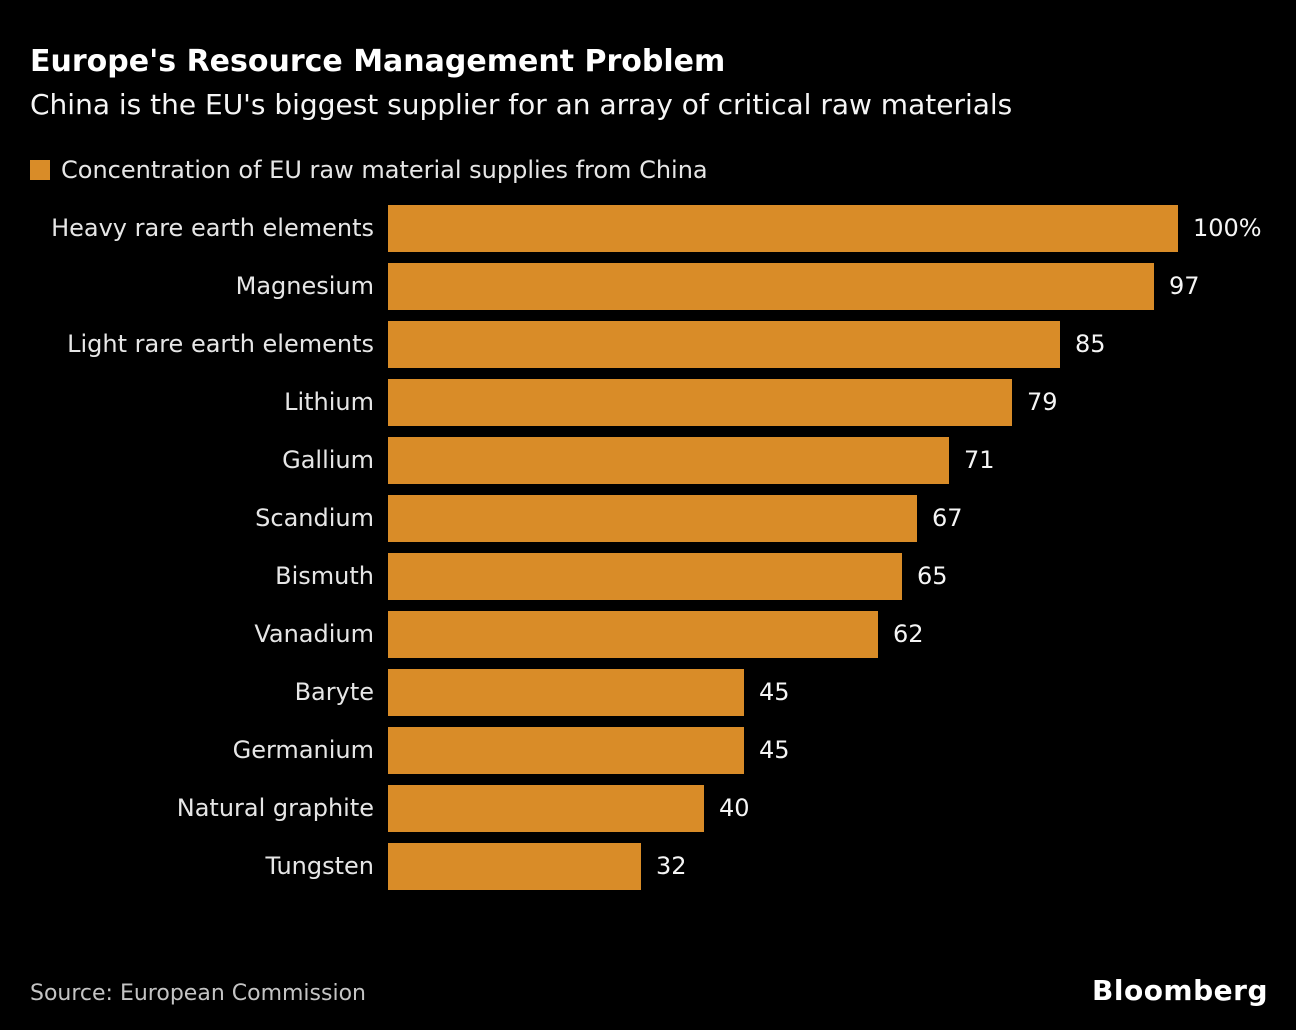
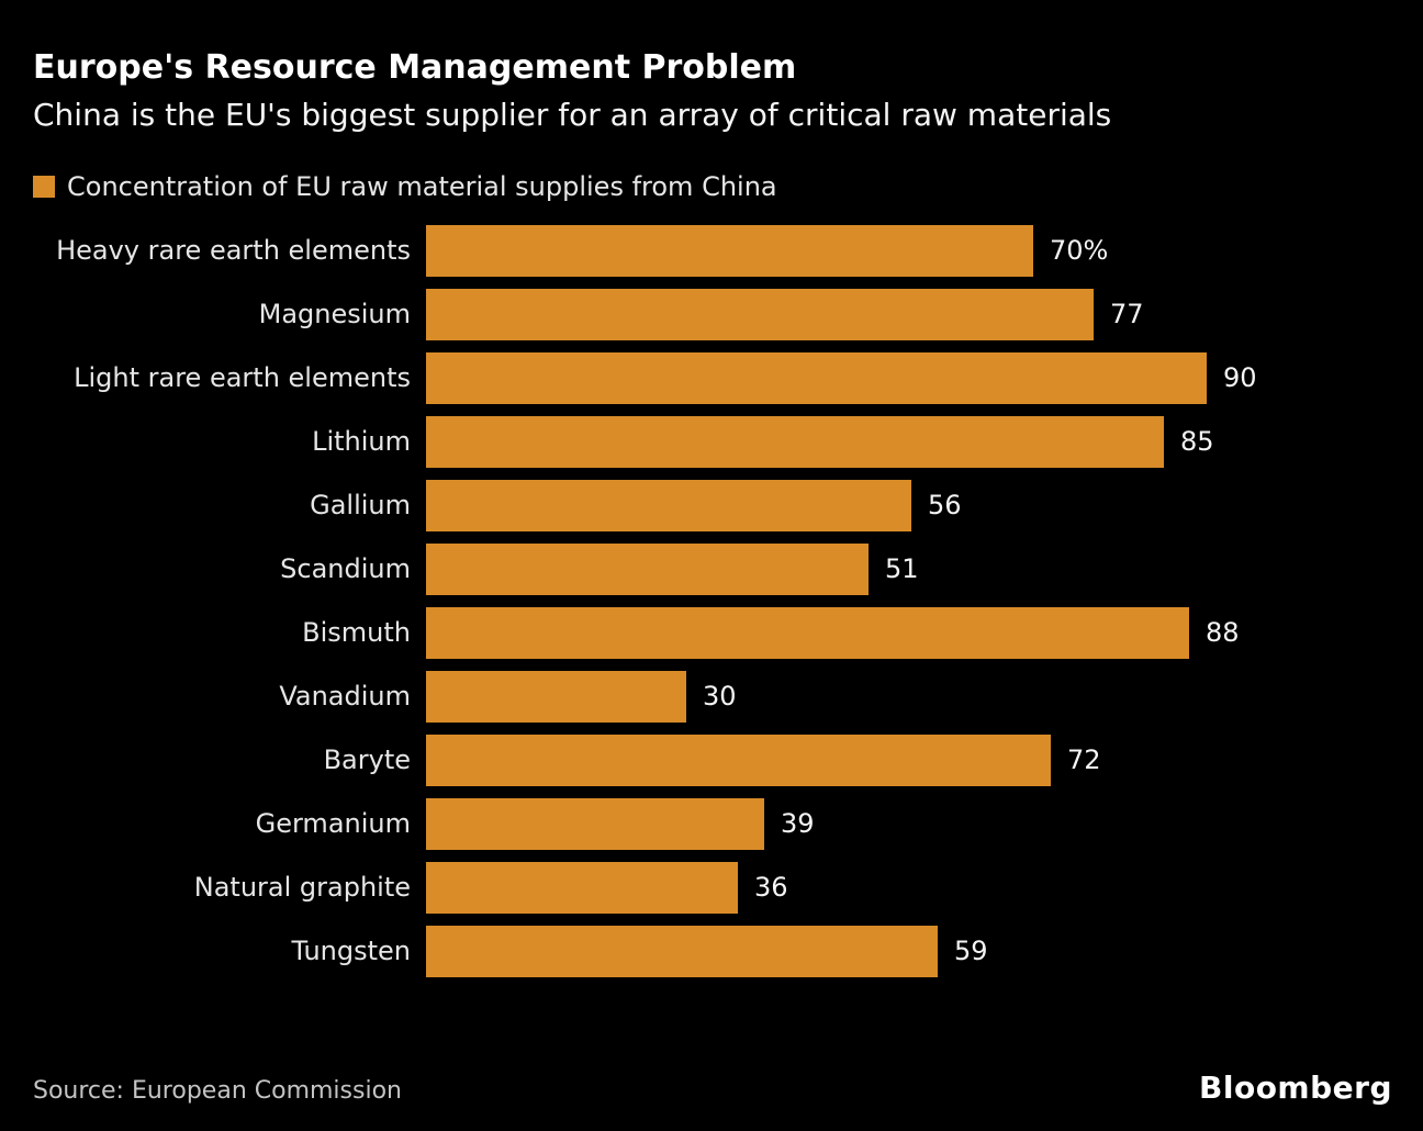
Heavy rare earth elements: 100% -> 70%
Magnesium: 97 -> 77
Light rare earth elements: 85 -> 90
Lithium: 79 -> 85
Gallium: 71 -> 56
Scandium: 67 -> 51
Bismuth: 65 -> 88
Vanadium: 62 -> 30
Baryte: 45 -> 72
Germanium: 45 -> 39
Natural graphite: 40 -> 36
Tungsten: 32 -> 59
